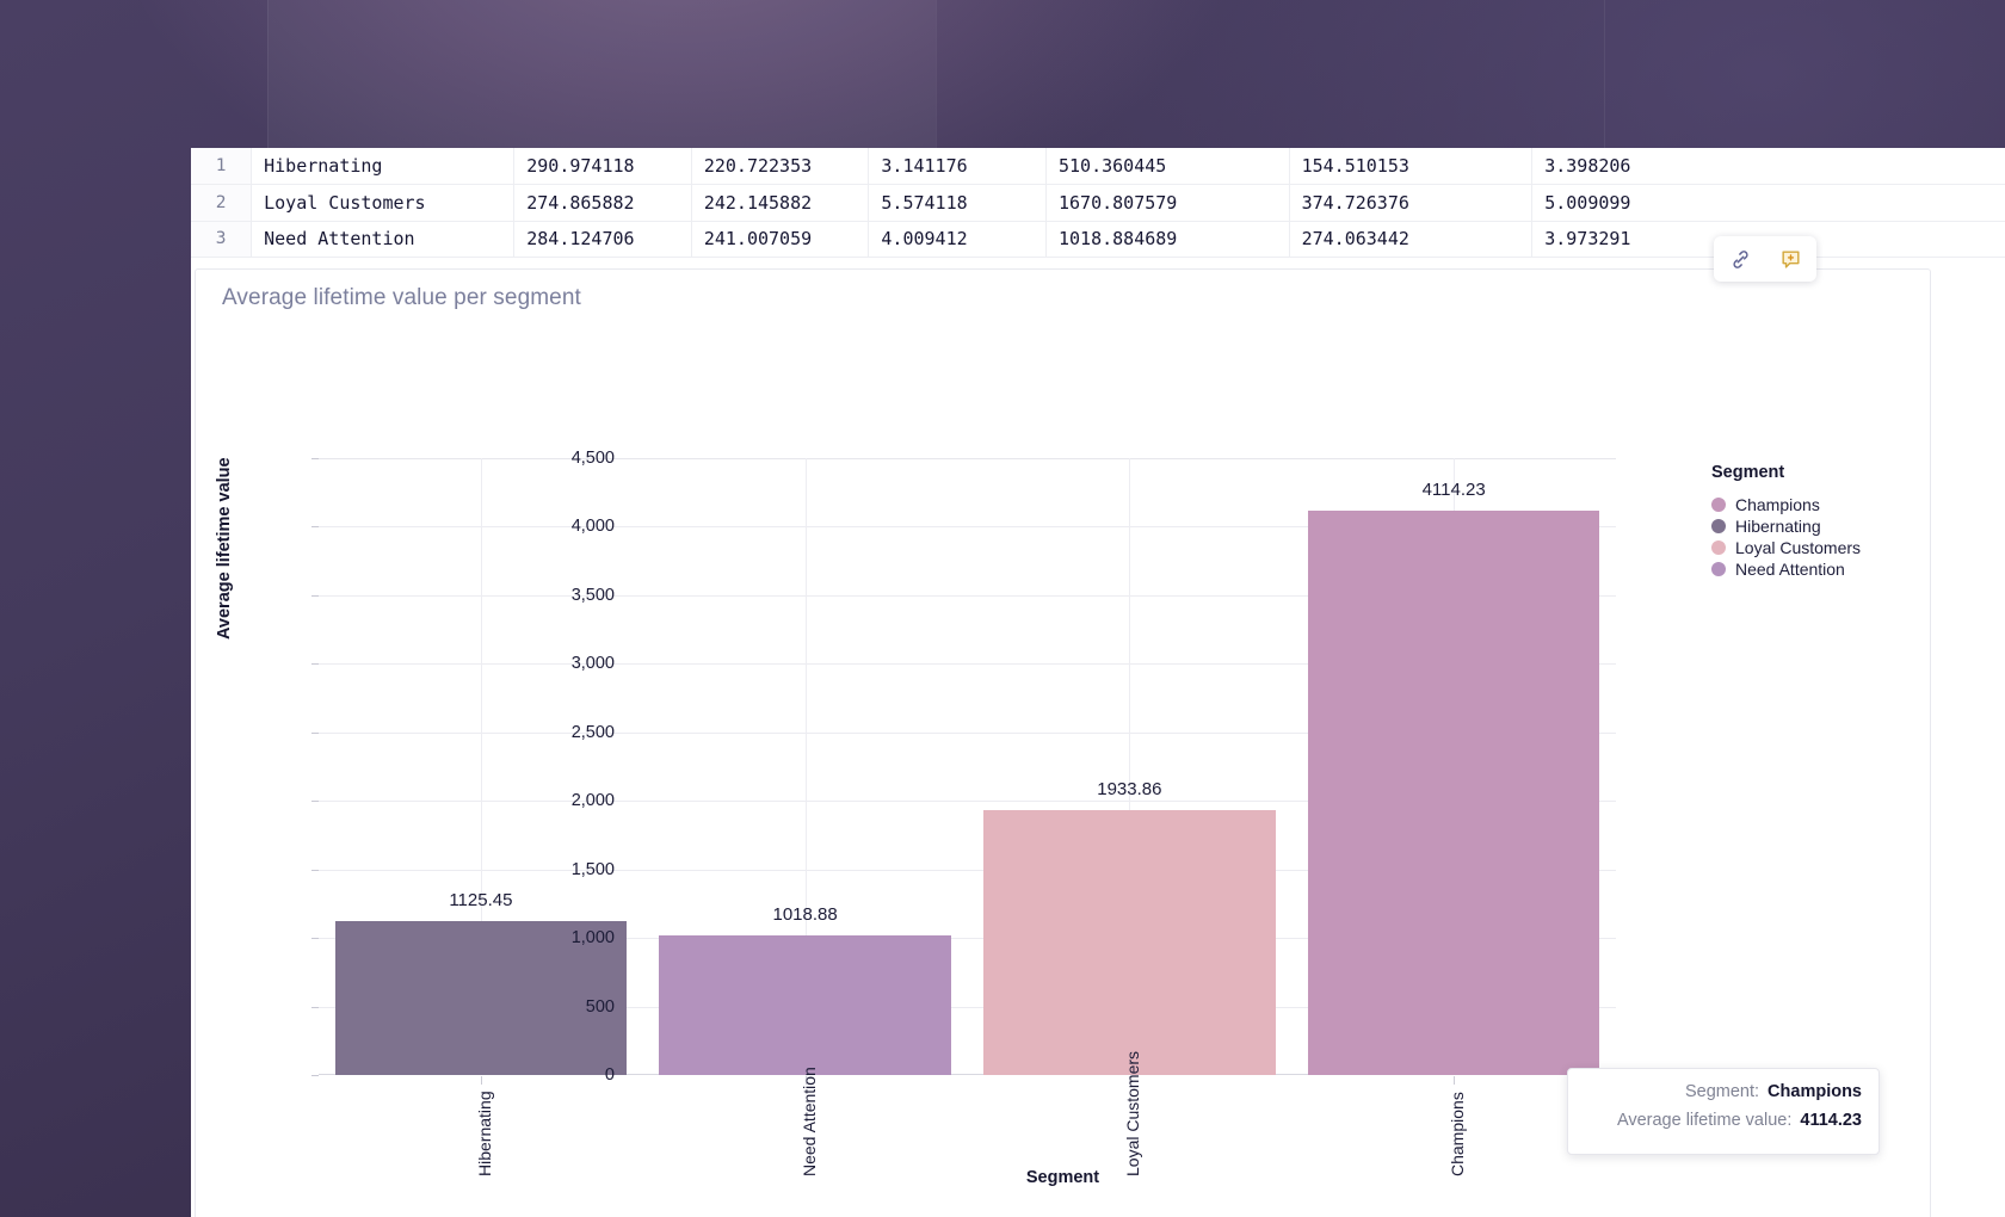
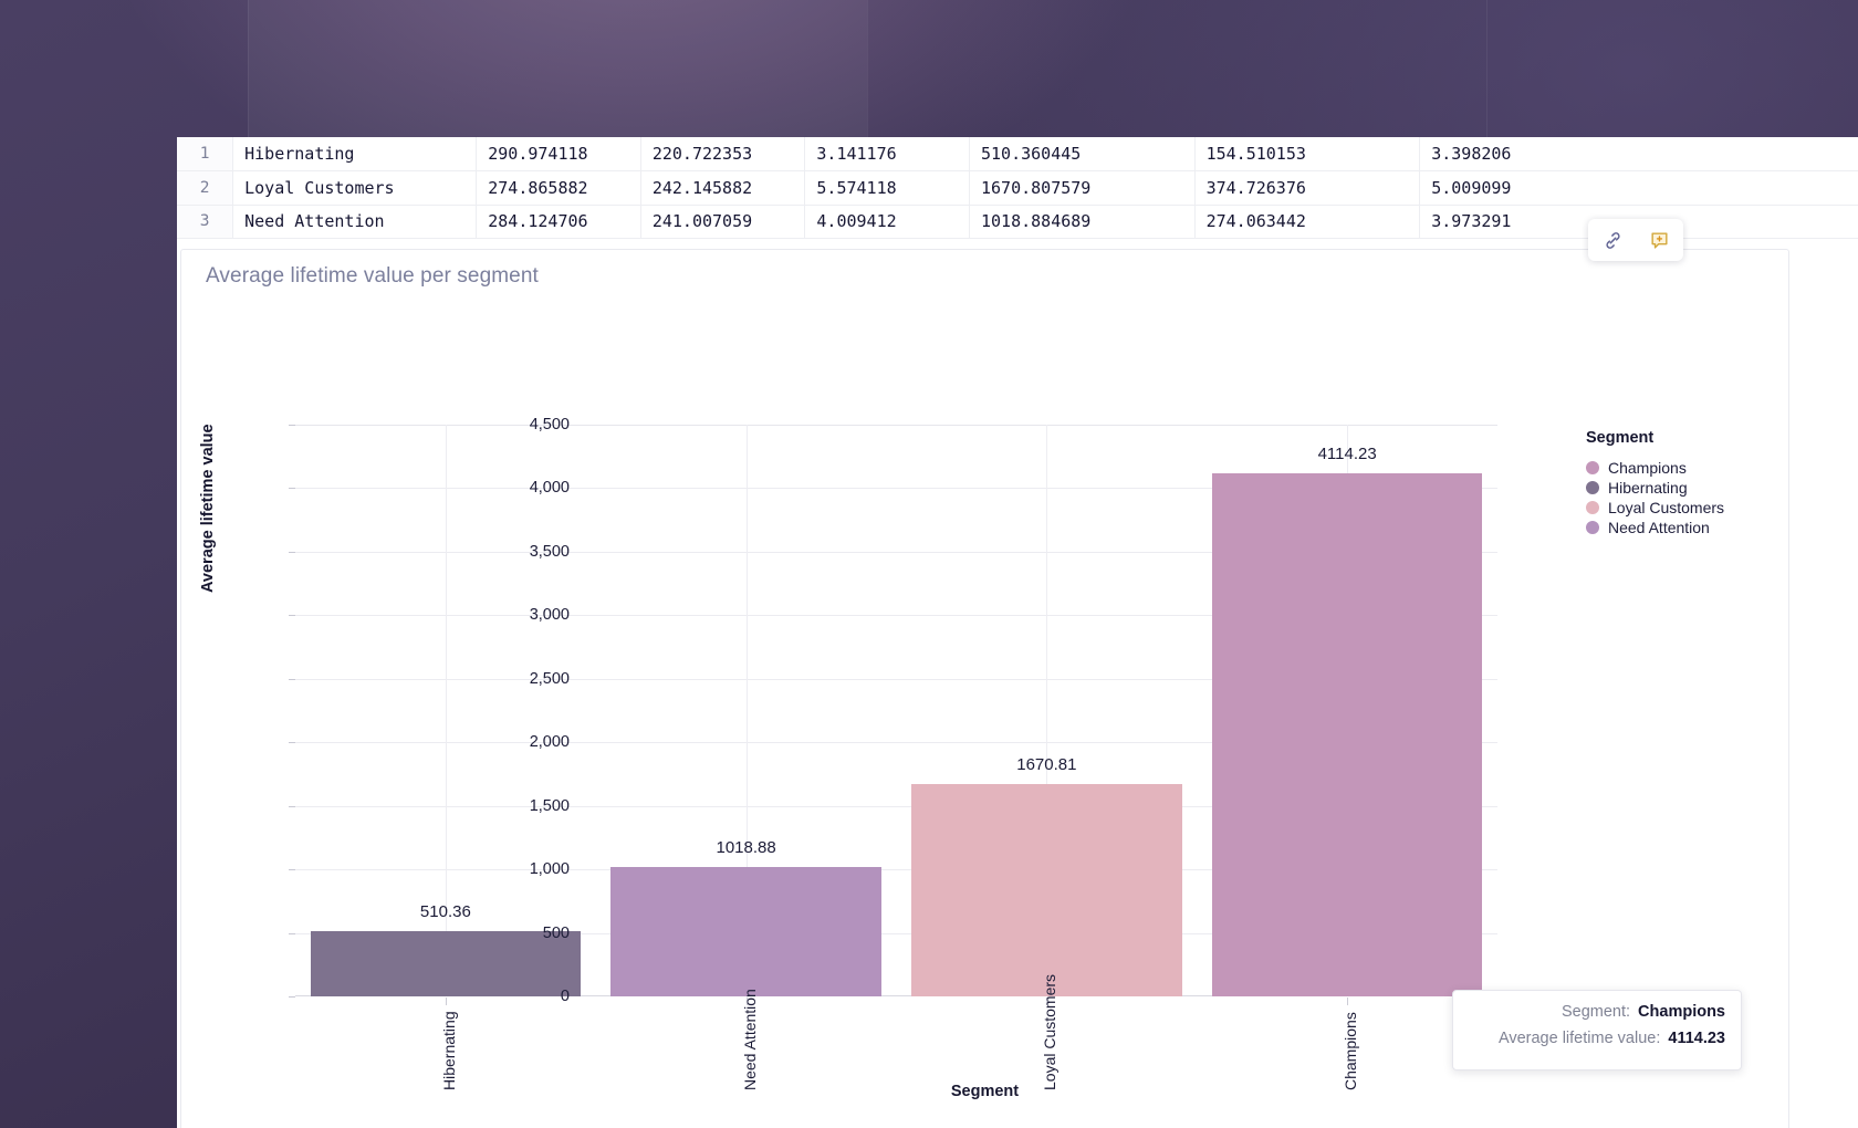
Hibernating: 1125.45 -> 510.36
Loyal Customers: 1933.86 -> 1670.81
